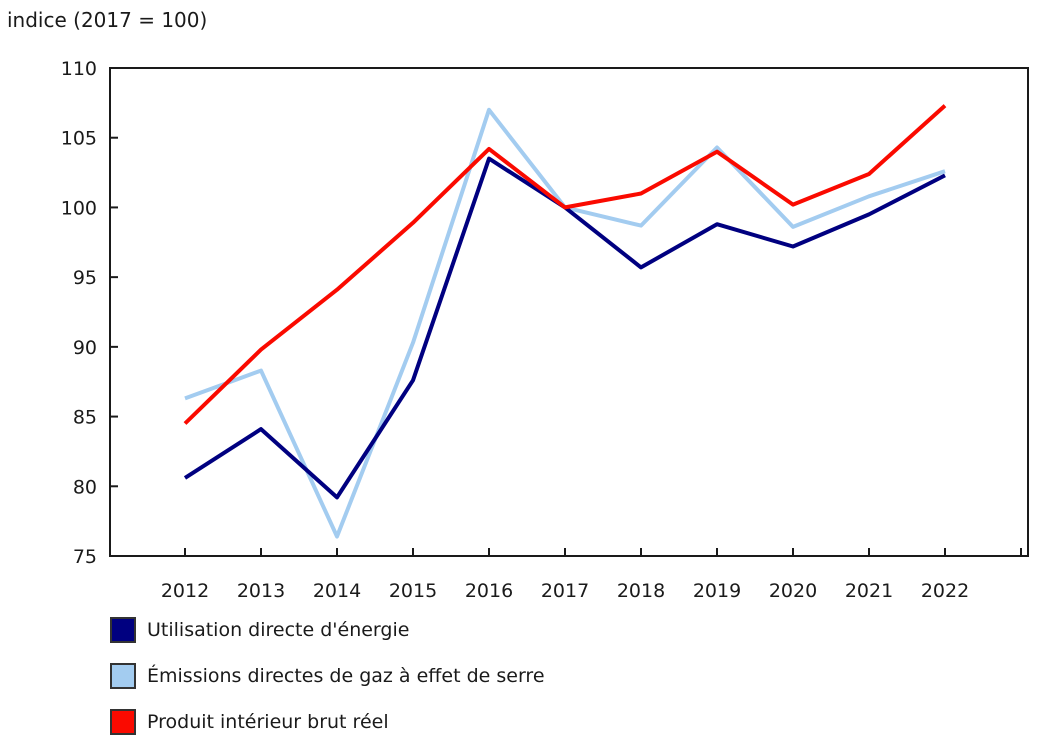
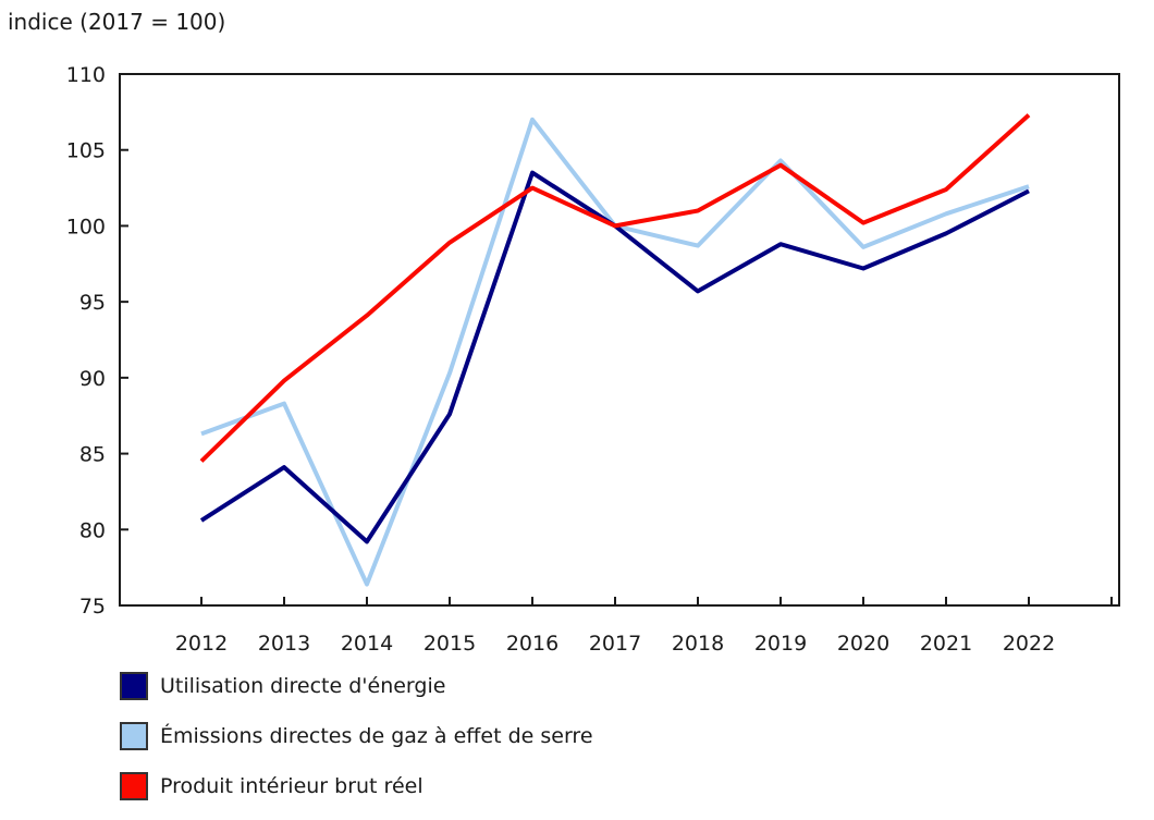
Produit intérieur brut réel/2016: 104.2 -> 102.5
